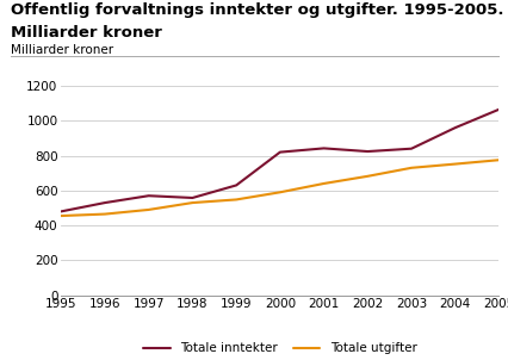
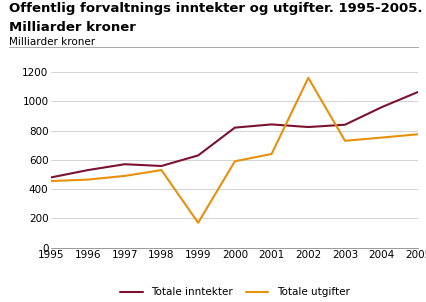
Totale utgifter/1999: 550 -> 170
Totale utgifter/2002: 680 -> 1160
